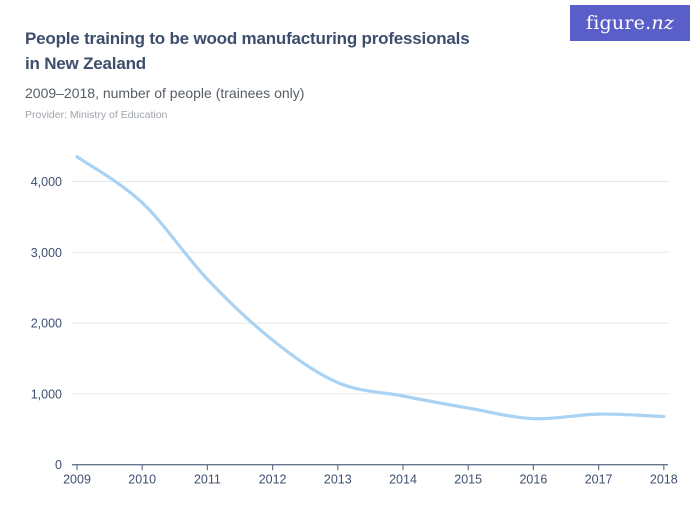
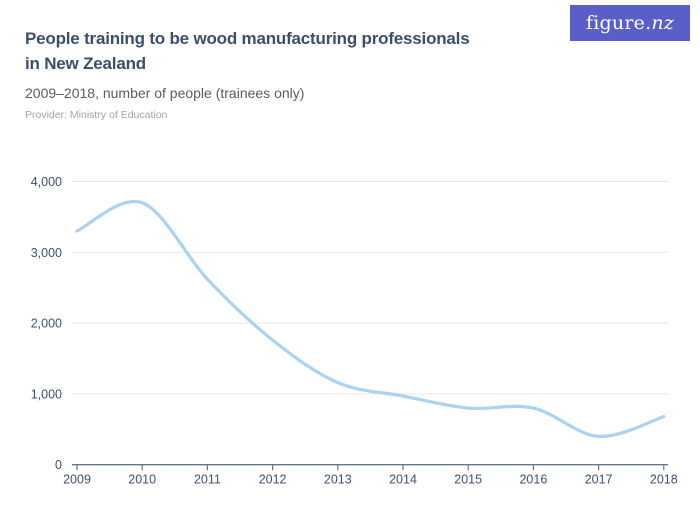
2009: 4400 -> 3300
2016: 600 -> 800
2017: 700 -> 400
